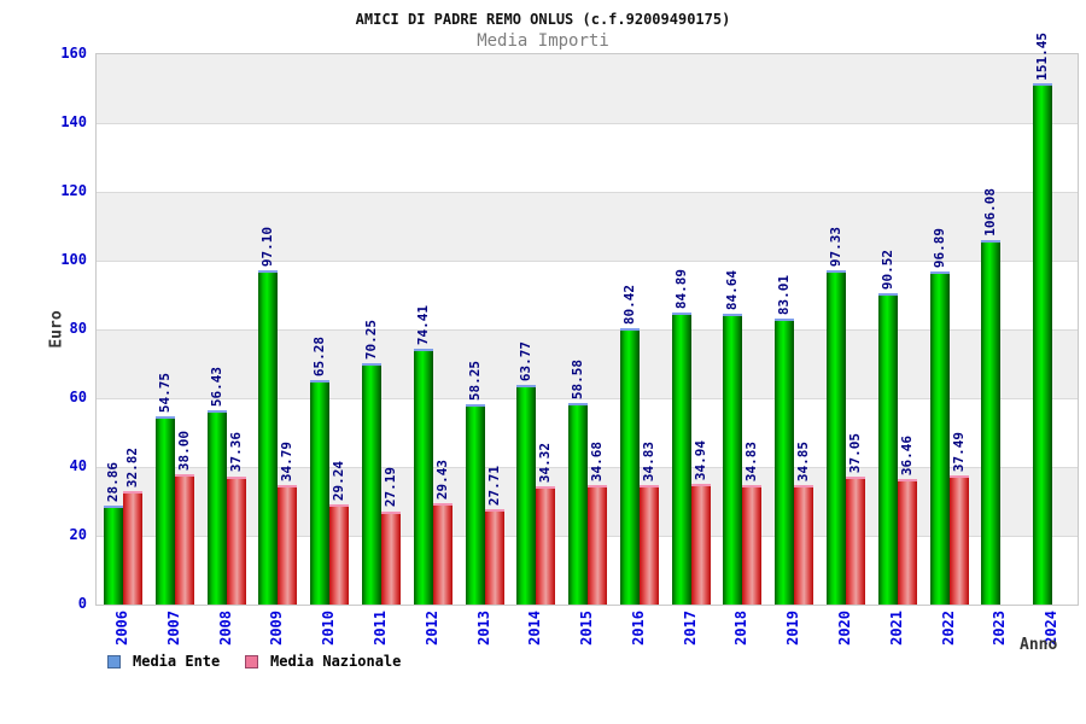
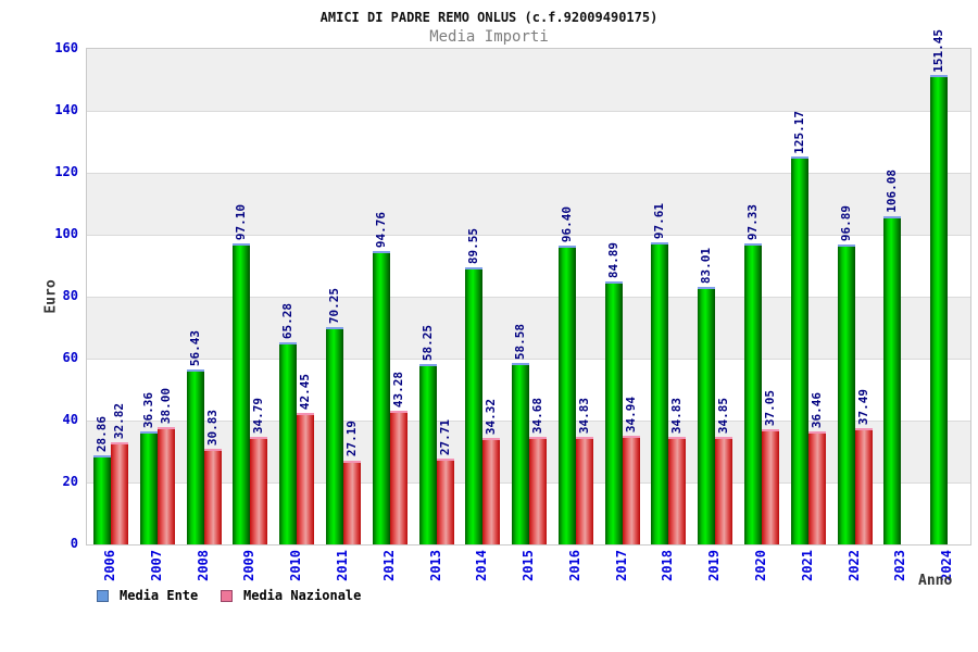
Media Ente/2007: 54.75 -> 36.36
Media Nazionale/2008: 37.36 -> 30.83
Media Nazionale/2010: 29.24 -> 42.45
Media Ente/2012: 74.41 -> 94.76
Media Nazionale/2012: 29.43 -> 43.28
Media Ente/2014: 63.77 -> 89.55
Media Ente/2016: 80.42 -> 96.40
Media Ente/2018: 84.64 -> 97.61
Media Ente/2021: 90.52 -> 125.17
